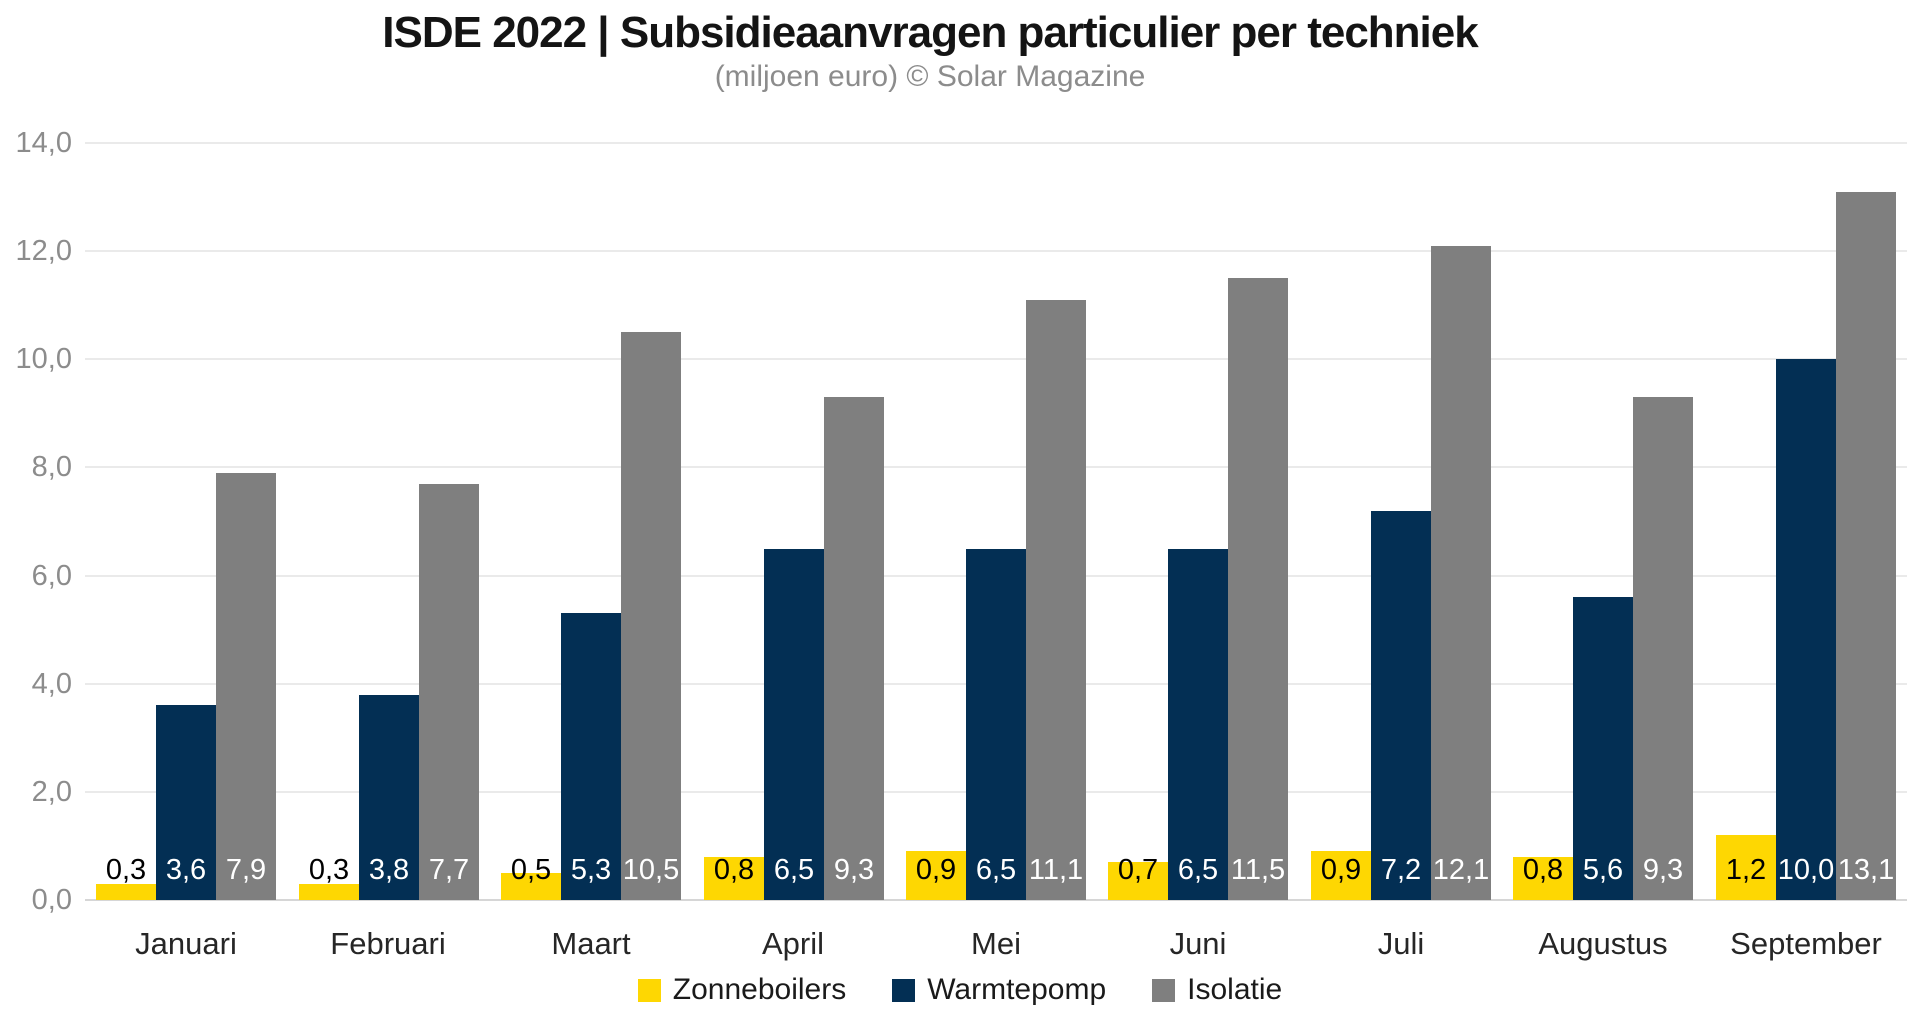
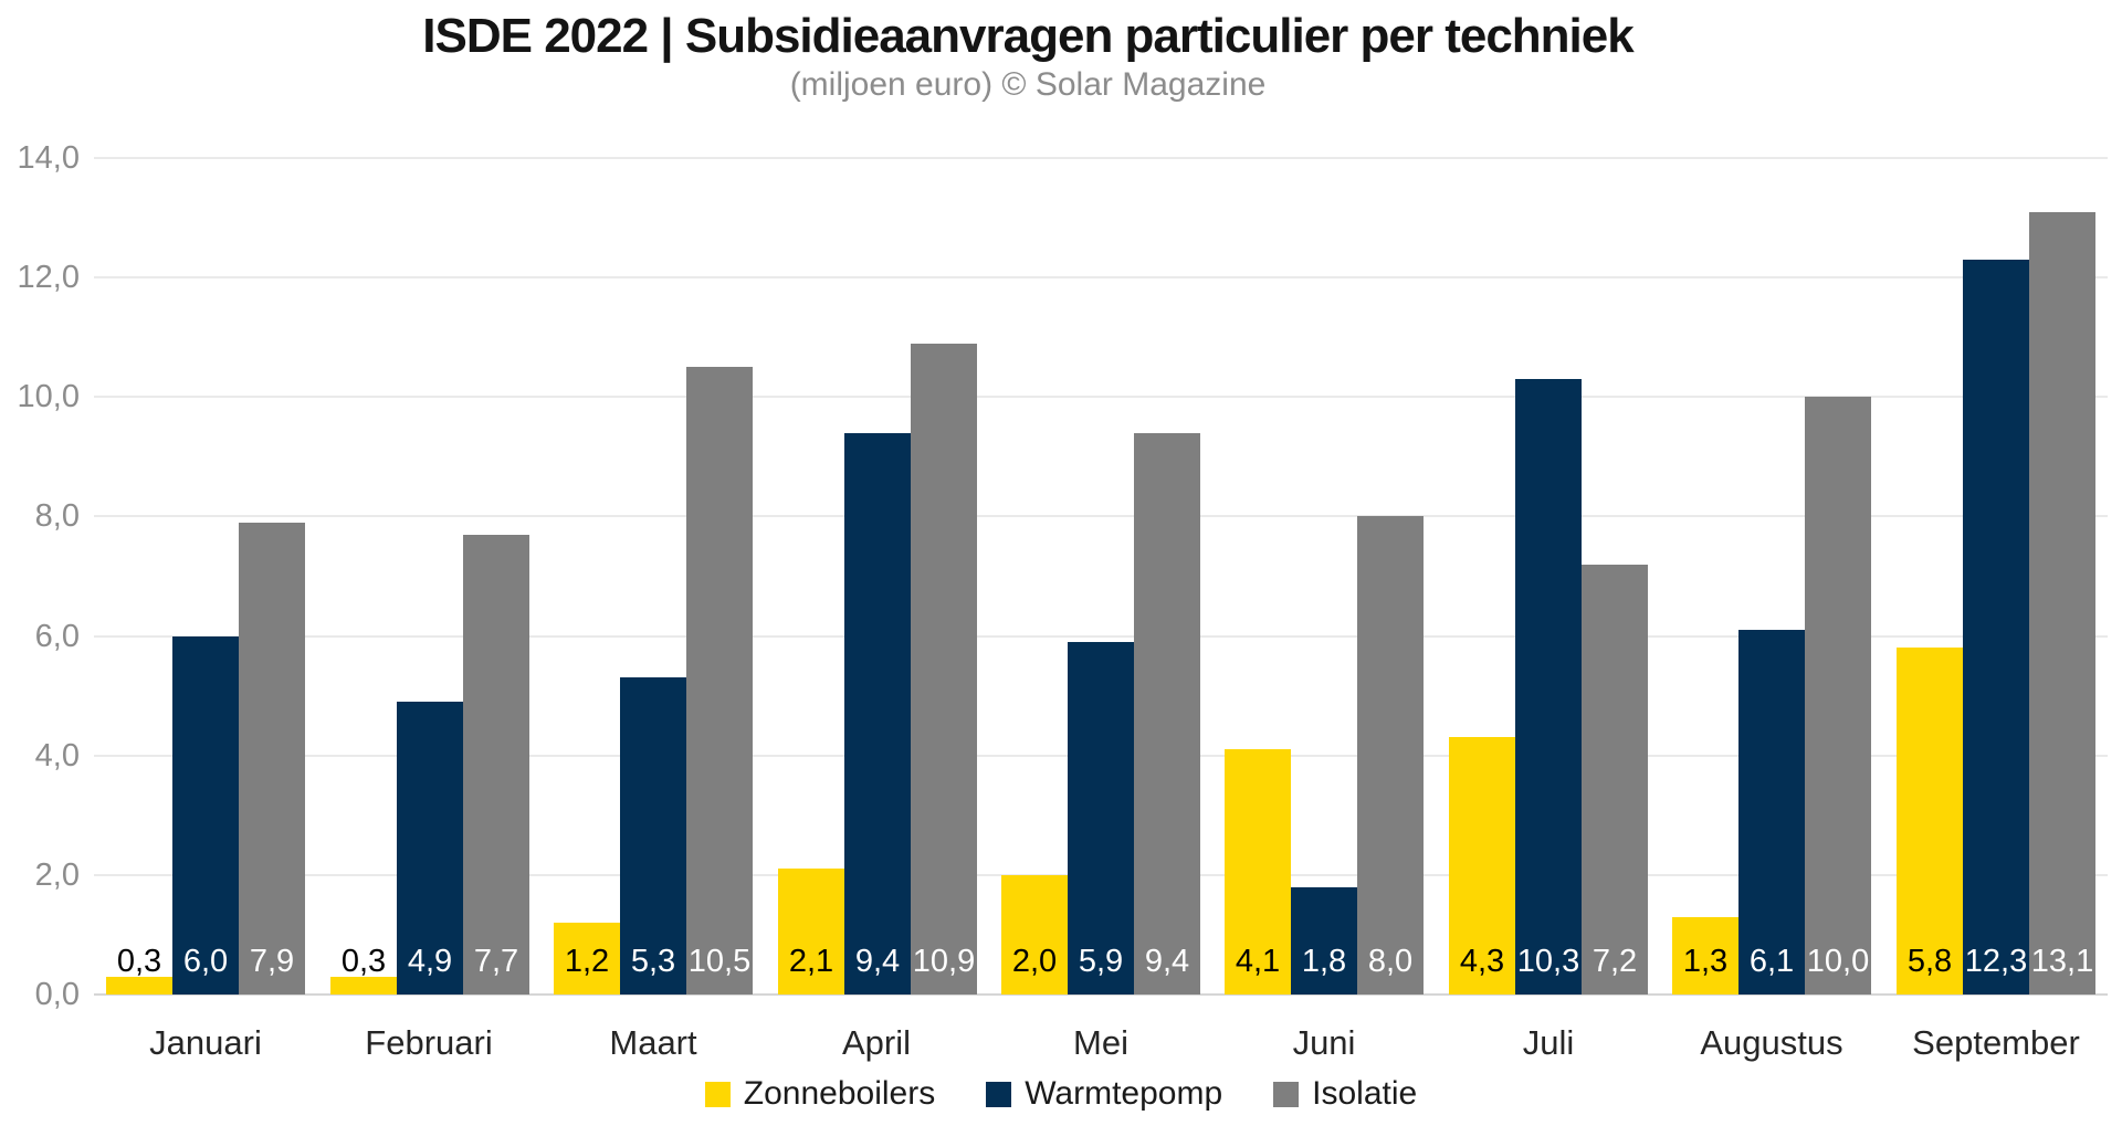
Warmtepomp/Januari: 3,6 -> 6,0
Warmtepomp/Februari: 3,8 -> 4,9
Zonneboilers/Maart: 0,5 -> 1,2
Zonneboilers/April: 0,8 -> 2,1
Warmtepomp/April: 6,5 -> 9,4
Isolatie/April: 9,3 -> 10,9
Zonneboilers/Mei: 0,9 -> 2,0
Warmtepomp/Mei: 6,5 -> 5,9
Isolatie/Mei: 11,1 -> 9,4
Zonneboilers/Juni: 0,7 -> 4,1
Warmtepomp/Juni: 6,5 -> 1,8
Isolatie/Juni: 11,5 -> 8,0
Zonneboilers/Juli: 0,9 -> 4,3
Warmtepomp/Juli: 7,2 -> 10,3
Isolatie/Juli: 12,1 -> 7,2
Zonneboilers/Augustus: 0,8 -> 1,3
Warmtepomp/Augustus: 5,6 -> 6,1
Isolatie/Augustus: 9,3 -> 10,0
Zonneboilers/September: 1,2 -> 5,8
Warmtepomp/September: 10,0 -> 12,3
